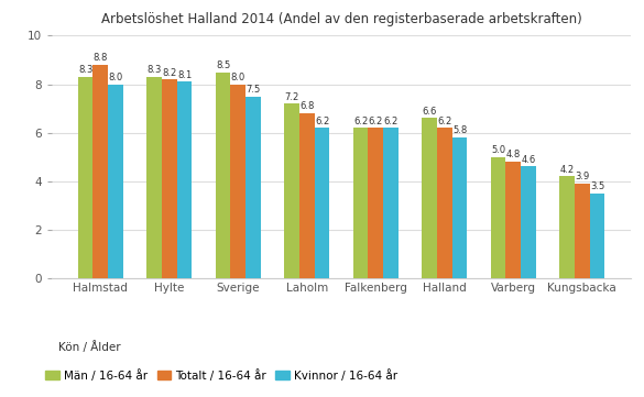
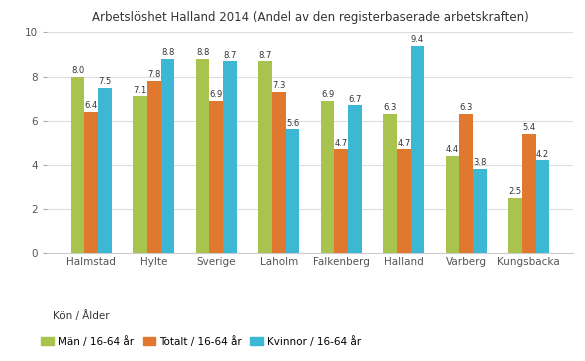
Män / 16-64 år/Halmstad: 8.3 -> 8.0
Totalt / 16-64 år/Halmstad: 8.8 -> 6.4
Kvinnor / 16-64 år/Halmstad: 8.0 -> 7.5
Män / 16-64 år/Hylte: 8.3 -> 7.1
Totalt / 16-64 år/Hylte: 8.2 -> 7.8
Kvinnor / 16-64 år/Hylte: 8.1 -> 8.8
Män / 16-64 år/Sverige: 8.5 -> 8.8
Totalt / 16-64 år/Sverige: 8.0 -> 6.9
Kvinnor / 16-64 år/Sverige: 7.5 -> 8.7
Män / 16-64 år/Laholm: 7.2 -> 8.7
Totalt / 16-64 år/Laholm: 6.8 -> 7.3
Kvinnor / 16-64 år/Laholm: 6.2 -> 5.6
Män / 16-64 år/Falkenberg: 6.2 -> 6.9
Totalt / 16-64 år/Falkenberg: 6.2 -> 4.7
Kvinnor / 16-64 år/Falkenberg: 6.2 -> 6.7
Män / 16-64 år/Halland: 6.6 -> 6.3
Totalt / 16-64 år/Halland: 6.2 -> 4.7
Kvinnor / 16-64 år/Halland: 5.8 -> 9.4
Män / 16-64 år/Varberg: 5.0 -> 4.4
Totalt / 16-64 år/Varberg: 4.8 -> 6.3
Kvinnor / 16-64 år/Varberg: 4.6 -> 3.8
Män / 16-64 år/Kungsbacka: 4.2 -> 2.5
Totalt / 16-64 år/Kungsbacka: 3.9 -> 5.4
Kvinnor / 16-64 år/Kungsbacka: 3.5 -> 4.2
